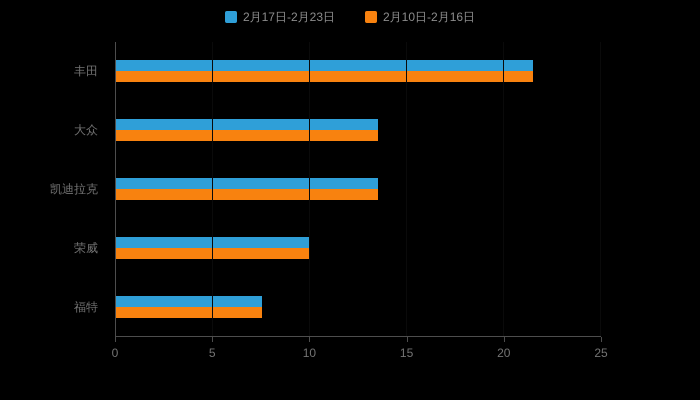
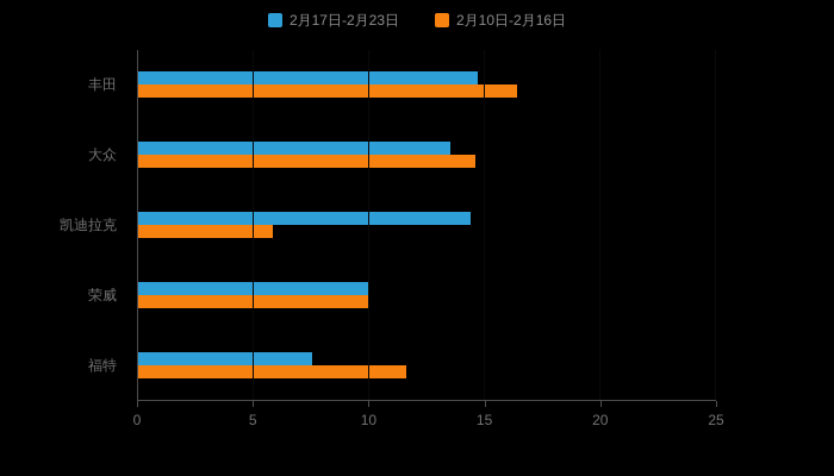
2月17日-2月23日/丰田: 21.5 -> 14.7
2月10日-2月16日/丰田: 21.5 -> 16.4
2月10日-2月16日/大众: 13.5 -> 14.6
2月17日-2月23日/凯迪拉克: 13.5 -> 14.4
2月10日-2月16日/凯迪拉克: 13.5 -> 5.8
2月10日-2月16日/福特: 7.5 -> 11.6
